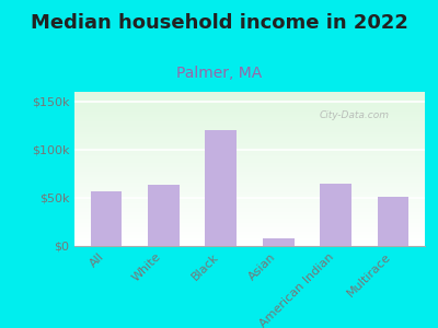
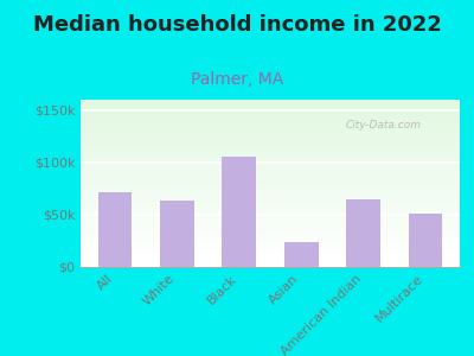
All: $57k -> $72k
Black: $120k -> $106k
Asian: $8k -> $24k
